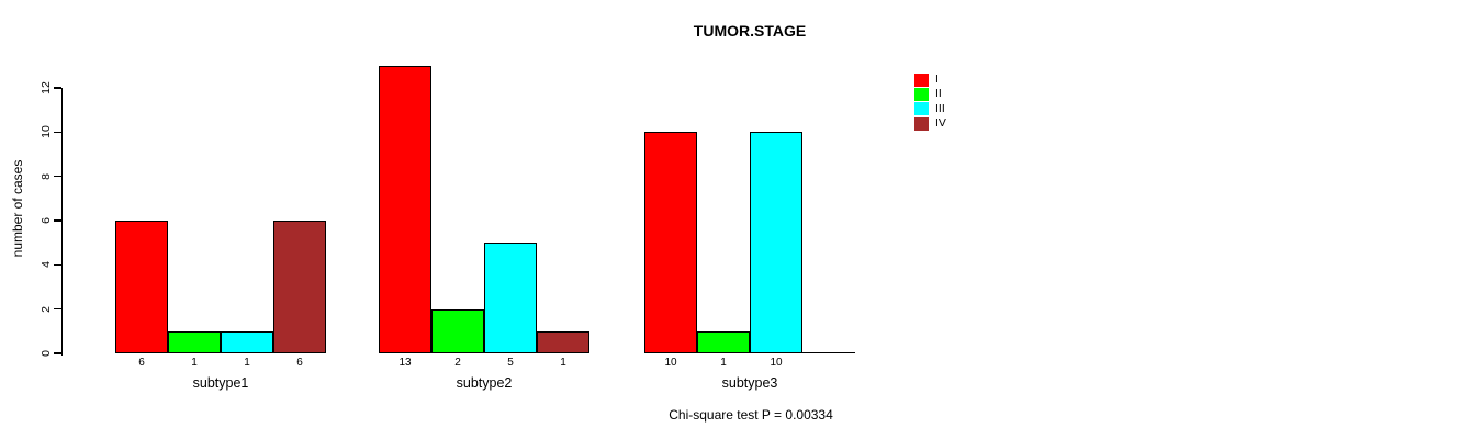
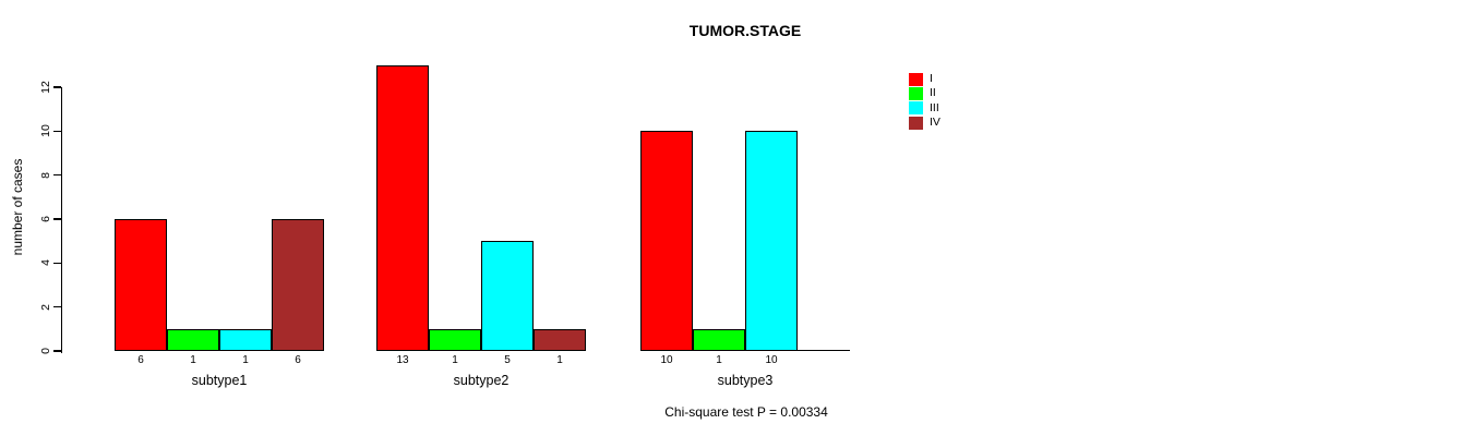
II/subtype2: 2 -> 1
